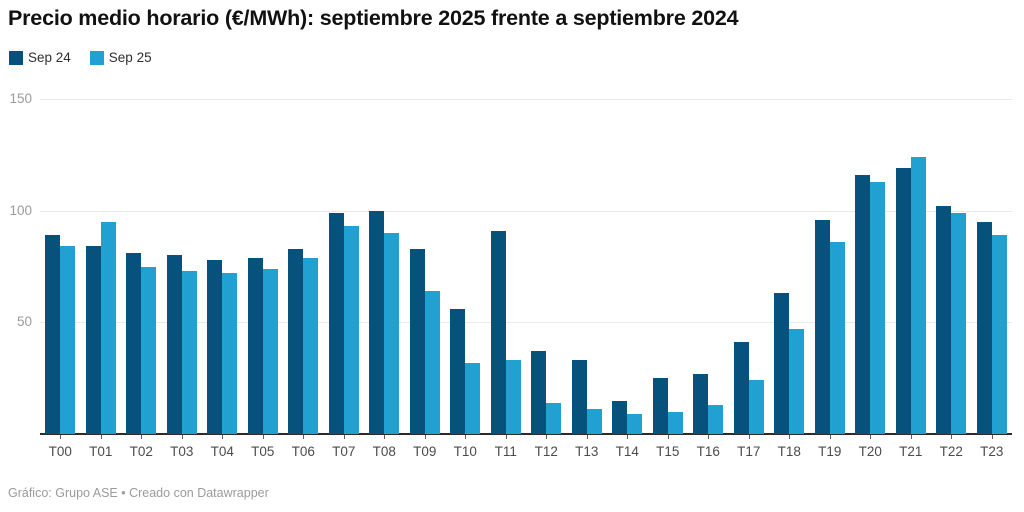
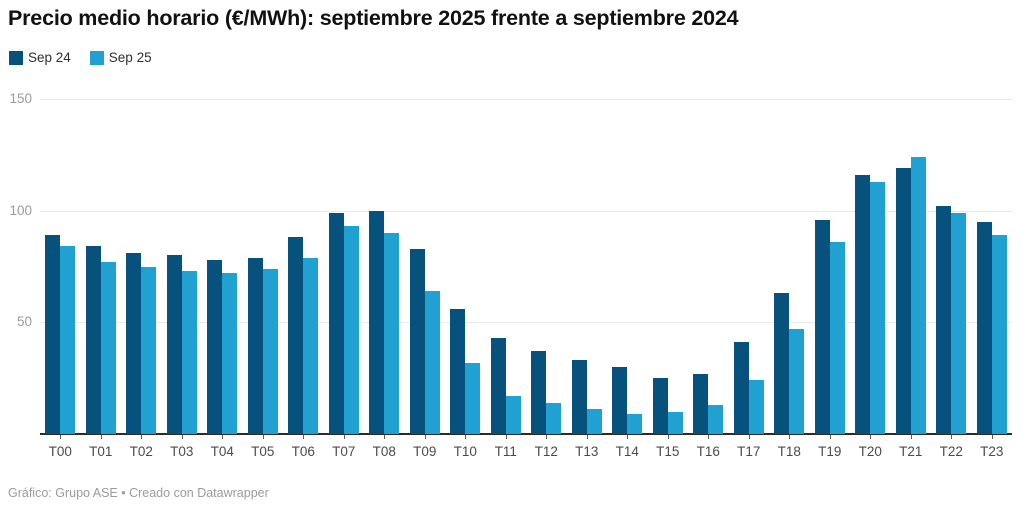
Sep 25/T01: 95 -> 77
Sep 24/T06: 83 -> 88
Sep 24/T11: 91 -> 43
Sep 25/T11: 33 -> 17
Sep 24/T14: 15 -> 30
